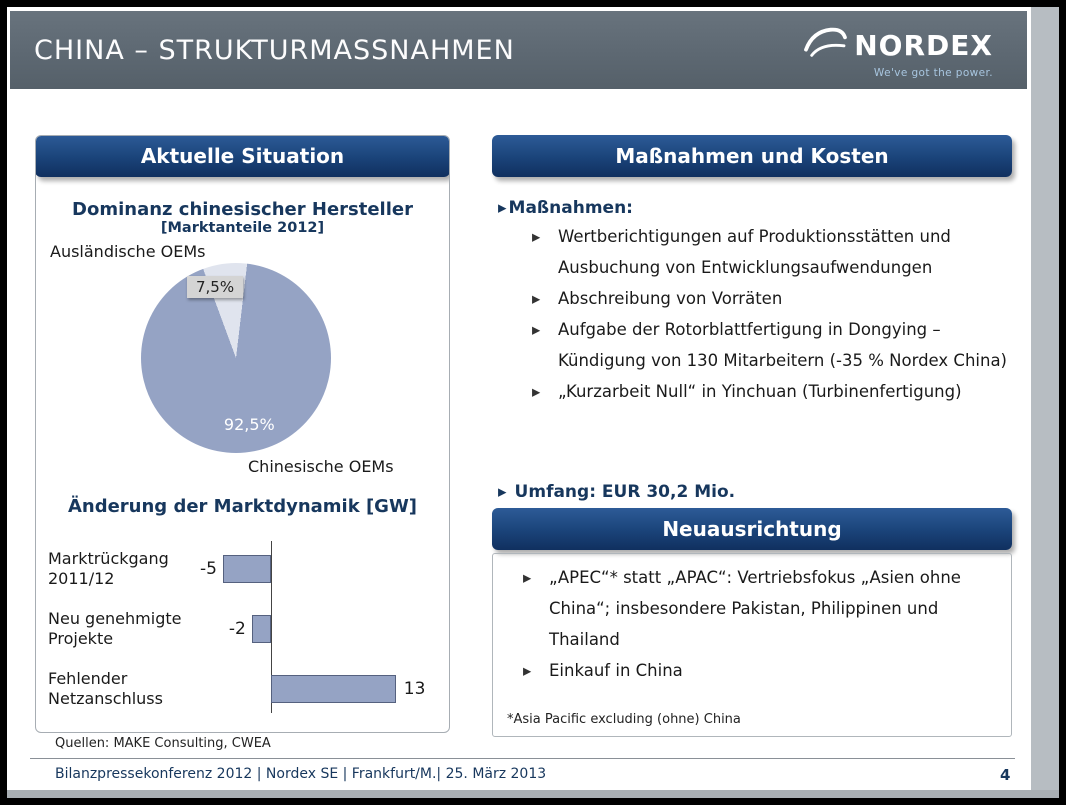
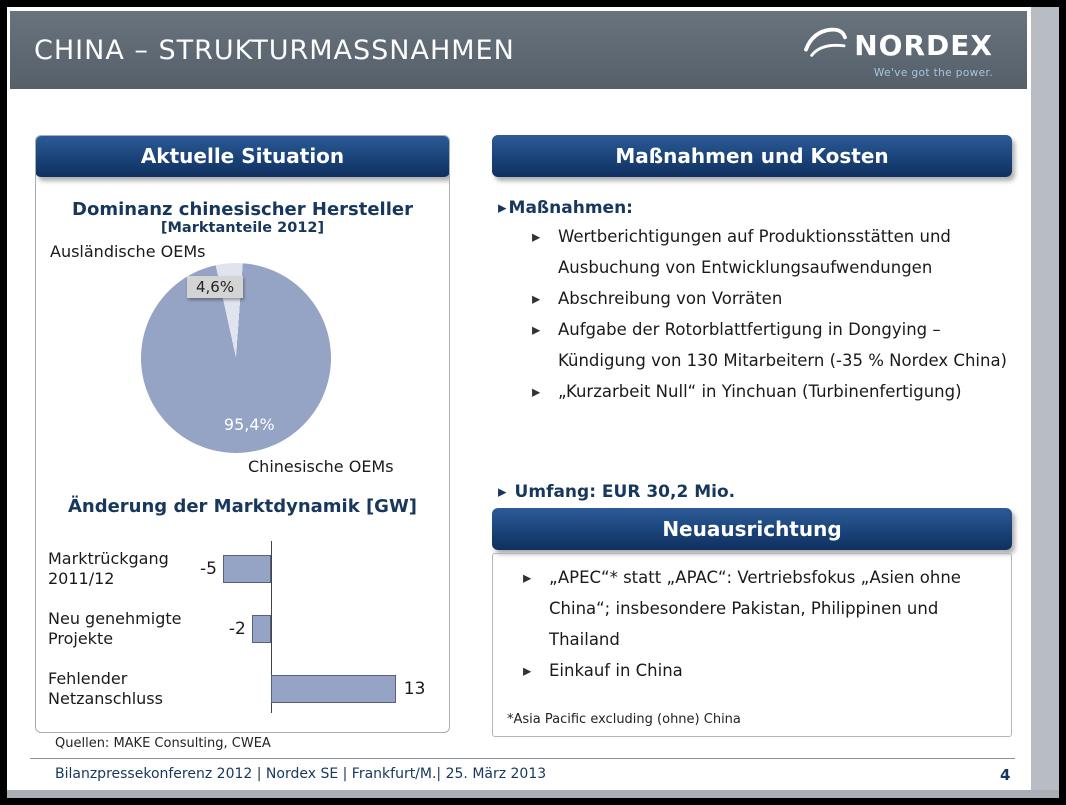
Dominanz chinesischer Hersteller/Ausländische OEMs: 7,5% -> 4,6%
Dominanz chinesischer Hersteller/Chinesische OEMs: 92,5% -> 95,4%
